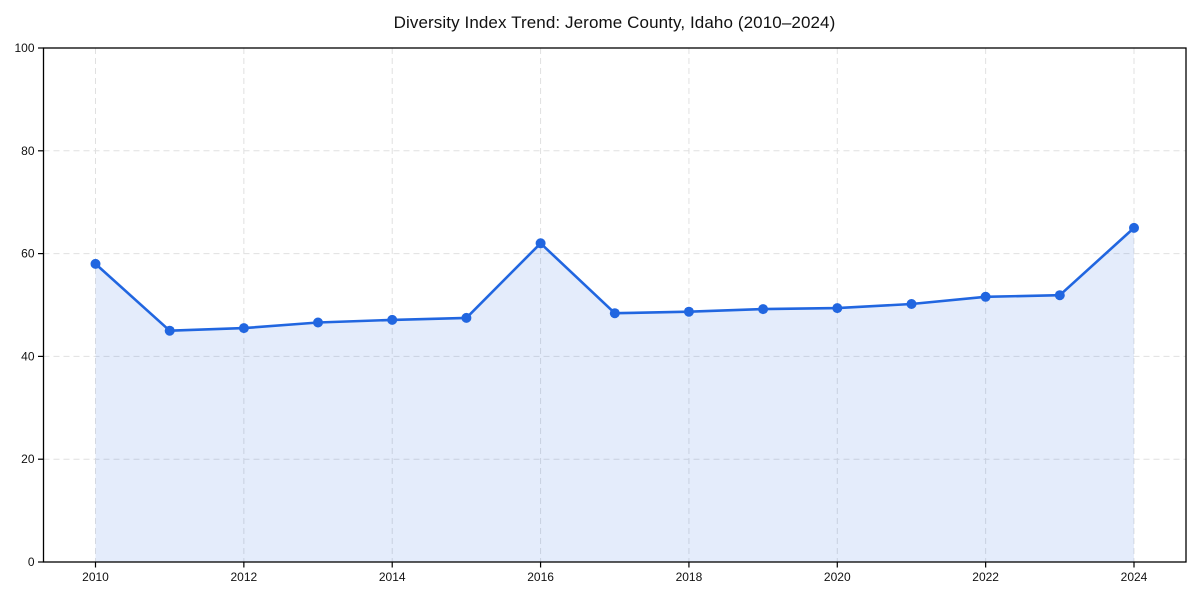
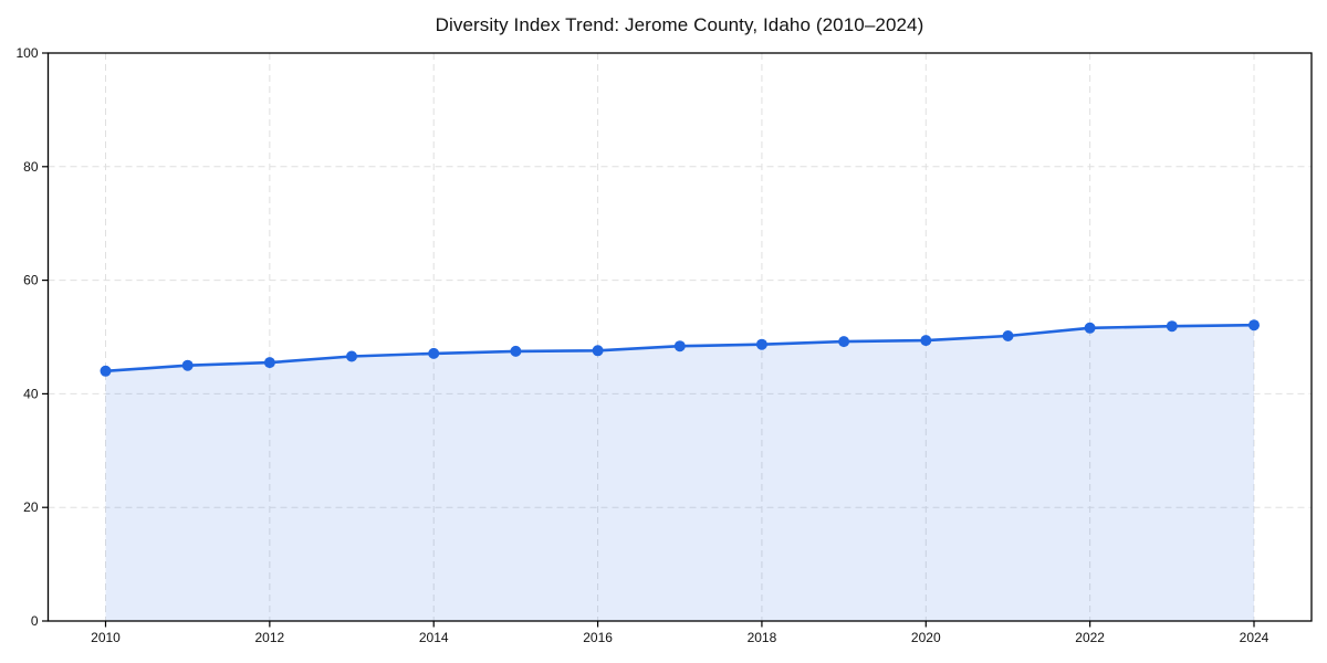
2010: 58 -> 44
2016: 62 -> 48
2024: 65 -> 52
